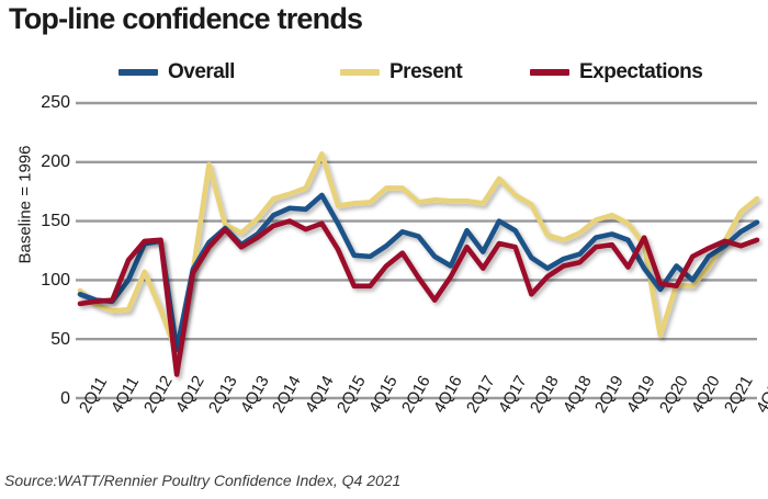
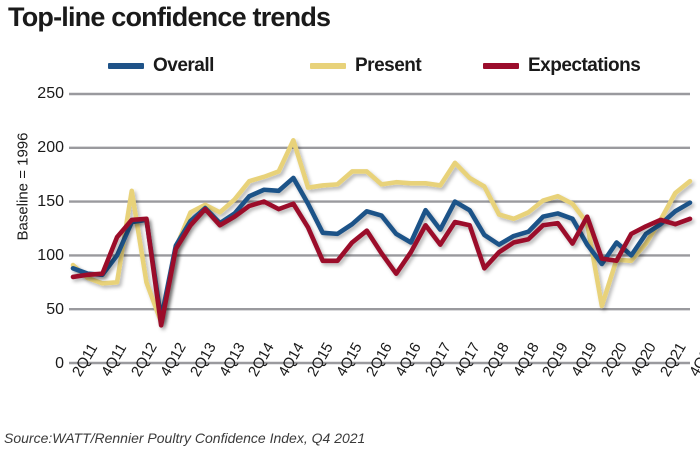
Present/2Q12: 107 -> 160
Expectations/4Q12: 20 -> 35
Present/2Q13: 198 -> 140
